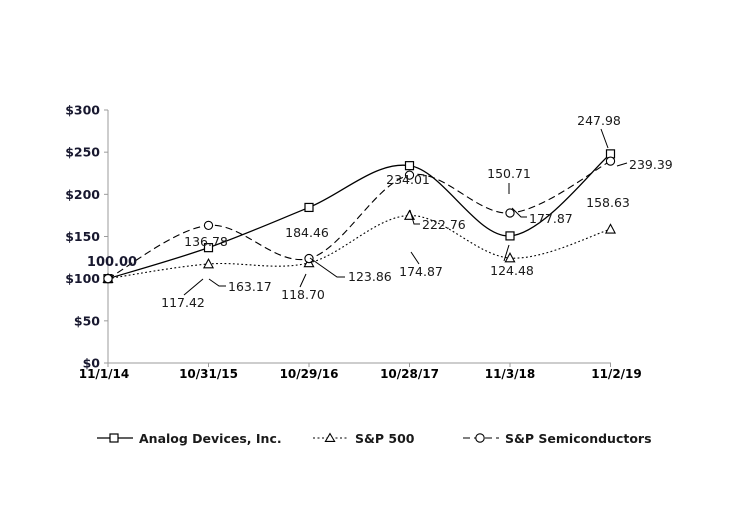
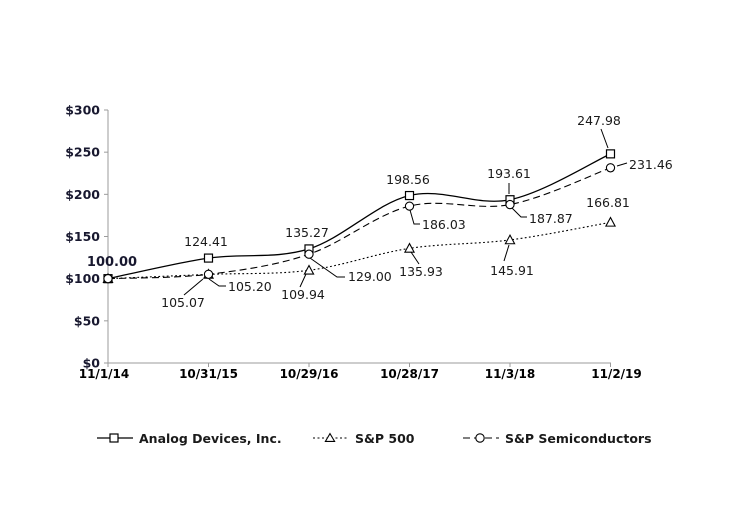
Analog Devices, Inc./10/31/15: 136.78 -> 124.41
S&P 500/10/31/15: 117.42 -> 105.07
S&P Semiconductors/10/31/15: 163.17 -> 105.20
Analog Devices, Inc./10/29/16: 184.46 -> 135.27
S&P 500/10/29/16: 118.70 -> 109.94
S&P Semiconductors/10/29/16: 123.86 -> 129.00
Analog Devices, Inc./10/28/17: 234.01 -> 198.56
S&P 500/10/28/17: 174.87 -> 135.93
S&P Semiconductors/10/28/17: 222.76 -> 186.03
Analog Devices, Inc./11/3/18: 150.71 -> 193.61
S&P 500/11/3/18: 124.48 -> 145.91
S&P Semiconductors/11/3/18: 177.87 -> 187.87
S&P 500/11/2/19: 158.63 -> 166.81
S&P Semiconductors/11/2/19: 239.39 -> 231.46
